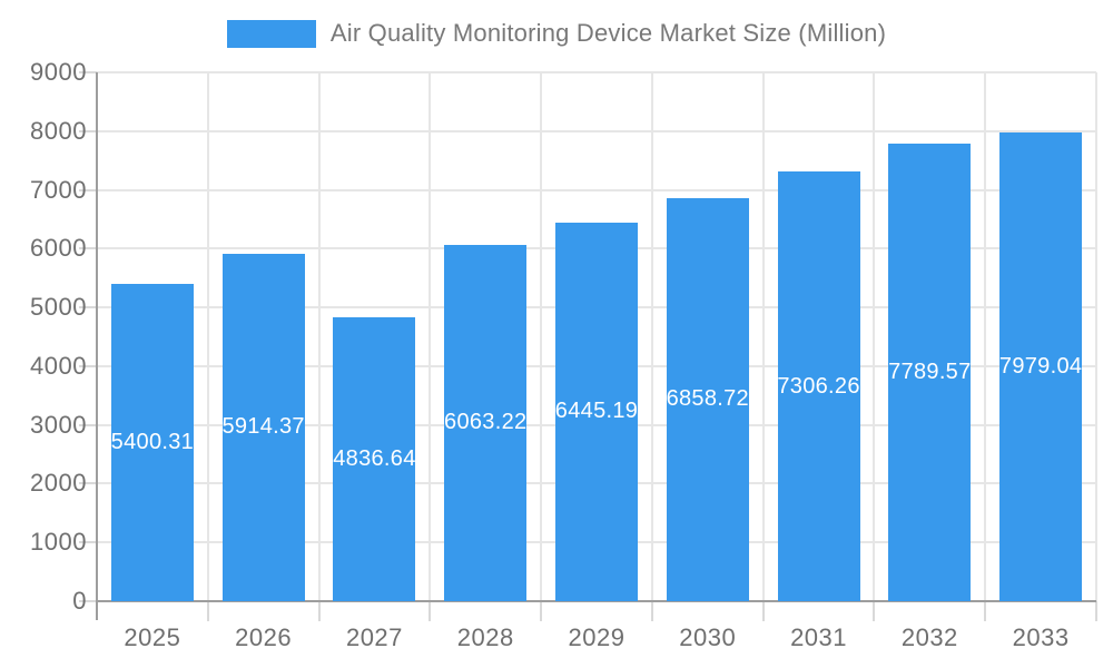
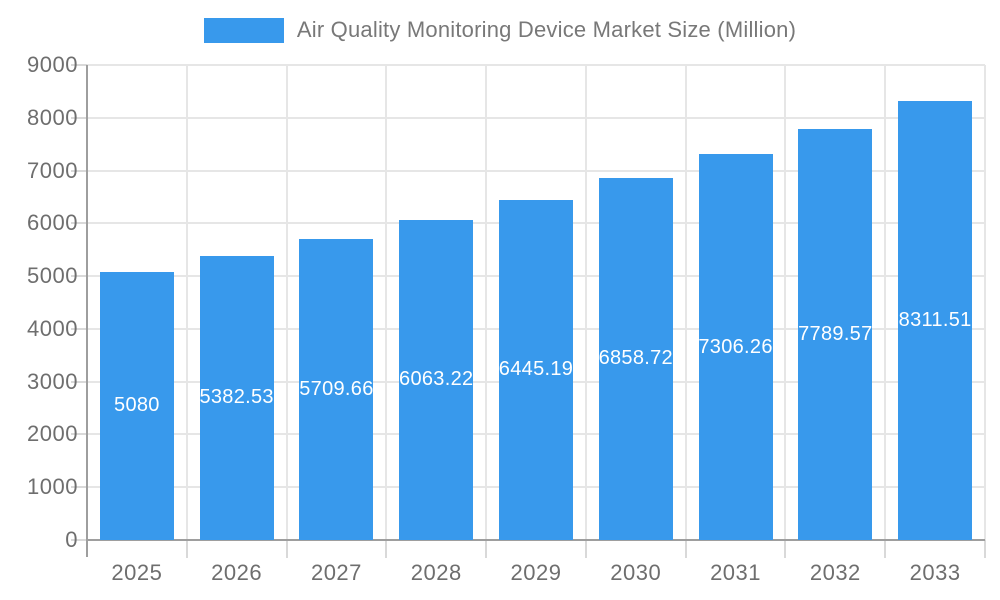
2025: 5400.31 -> 5080
2026: 5914.37 -> 5382.53
2027: 4836.64 -> 5709.66
2033: 7979.04 -> 8311.51
